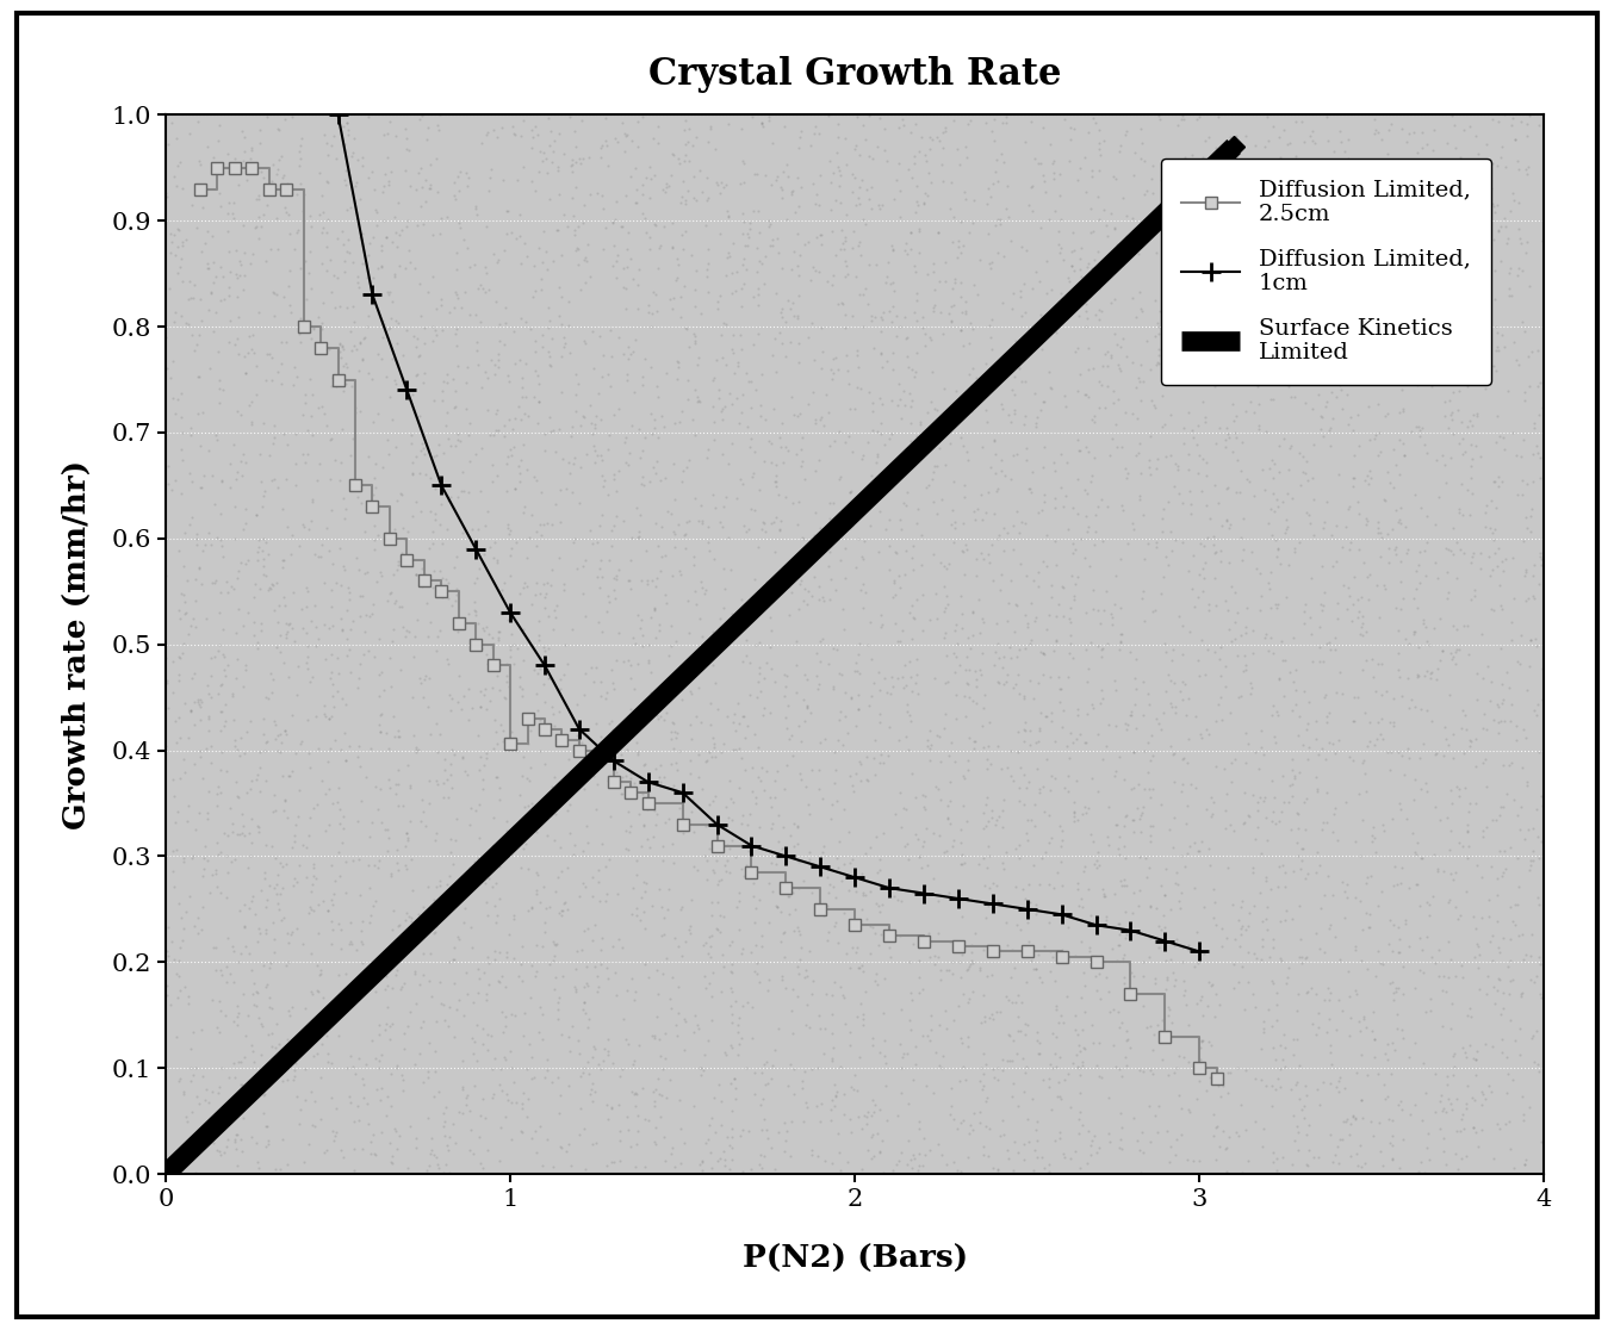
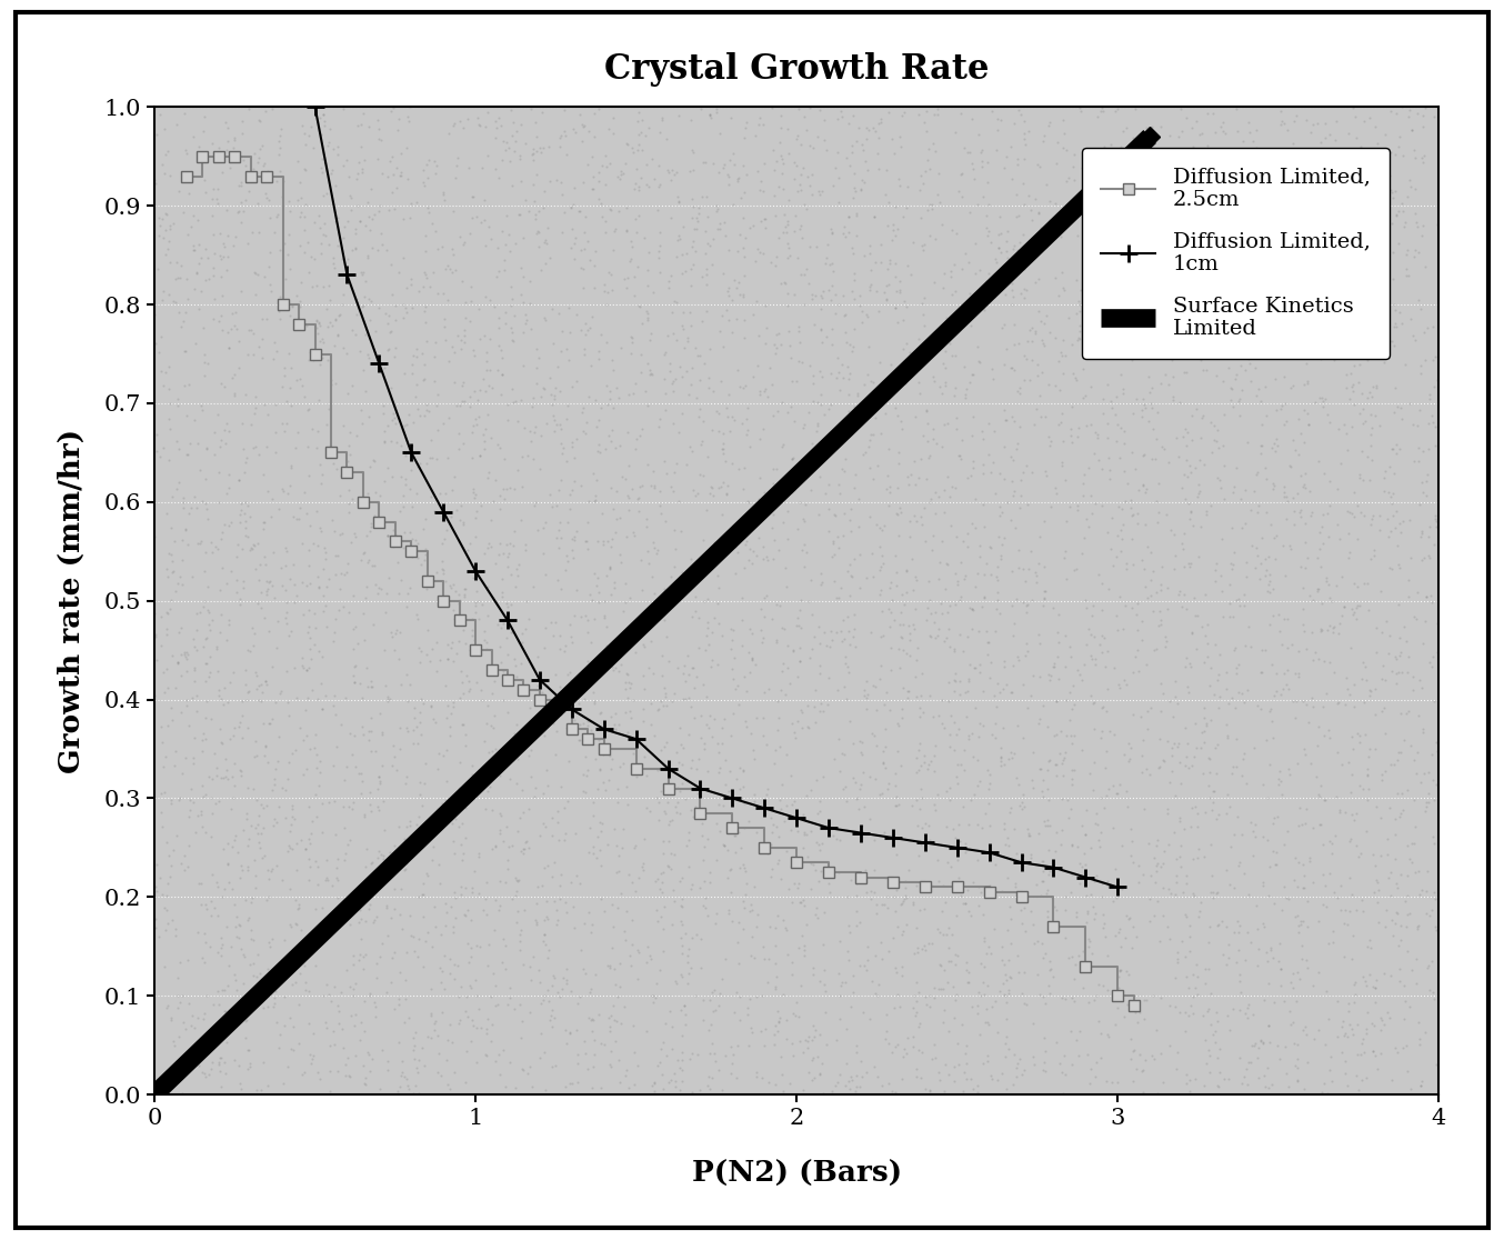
Diffusion Limited, 2.5cm/1: 0.406 -> 0.450
